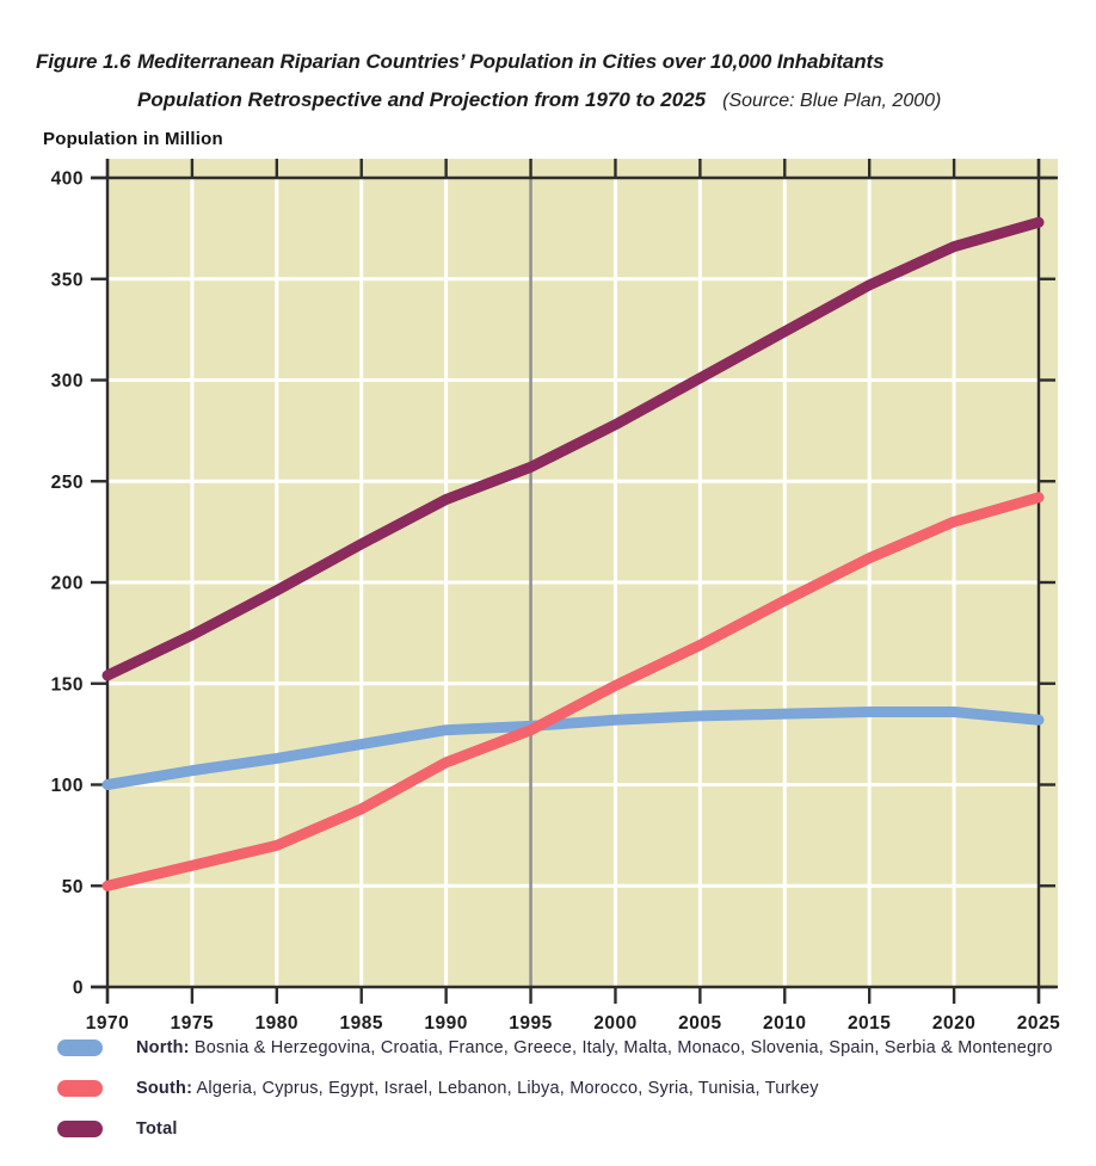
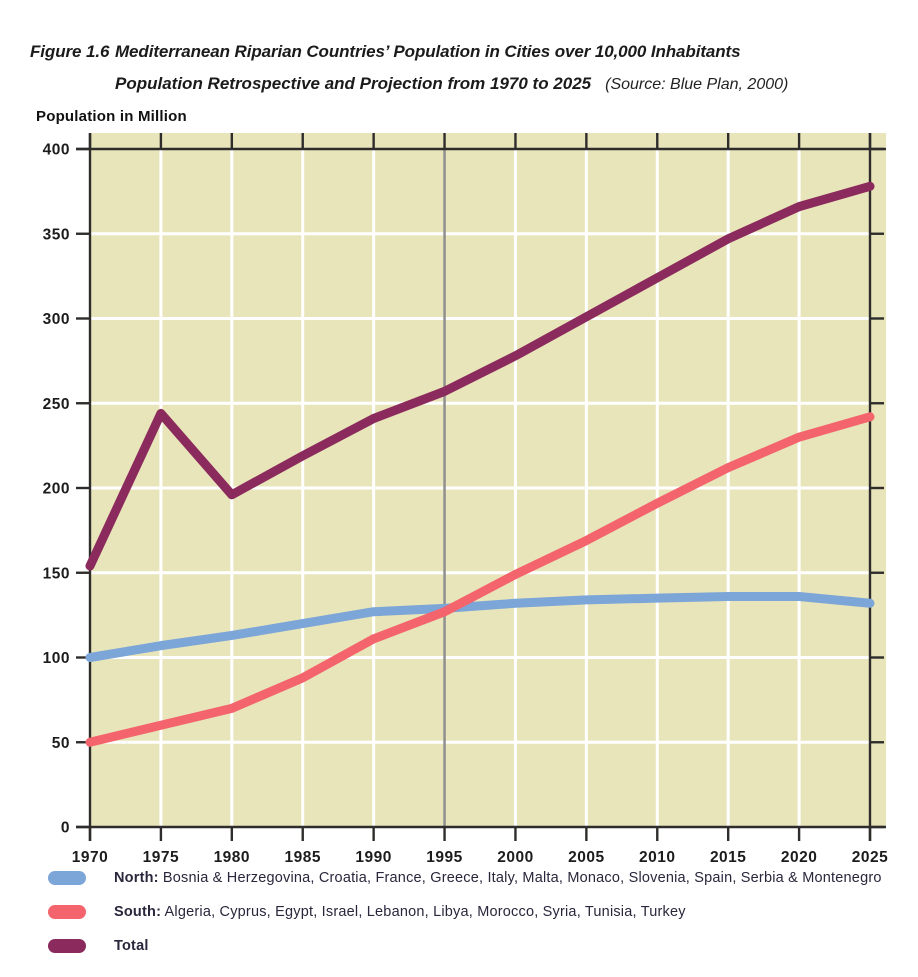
Total/1975: 174 -> 244
